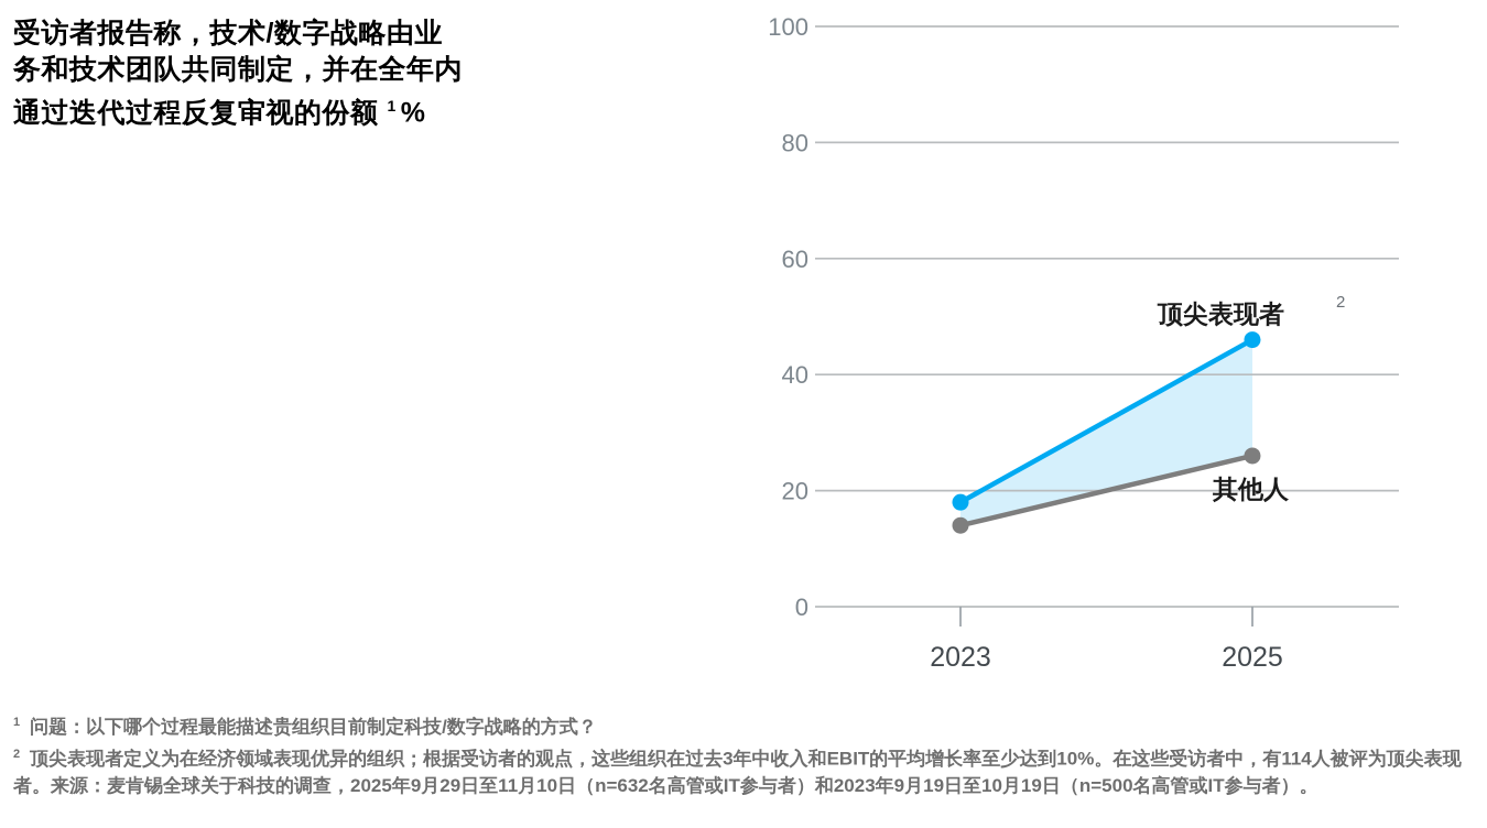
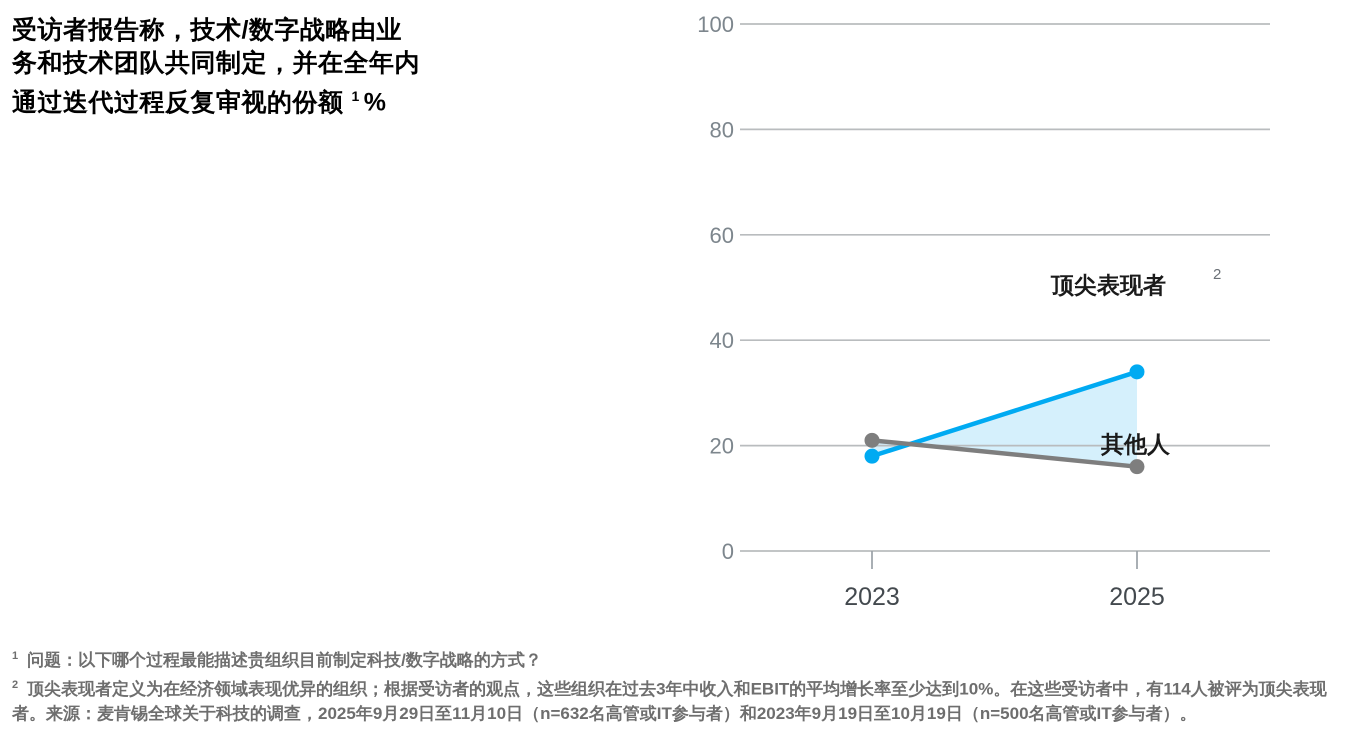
其他人/2023: 14 -> 21
顶尖表现者/2025: 46 -> 34
其他人/2025: 26 -> 16
